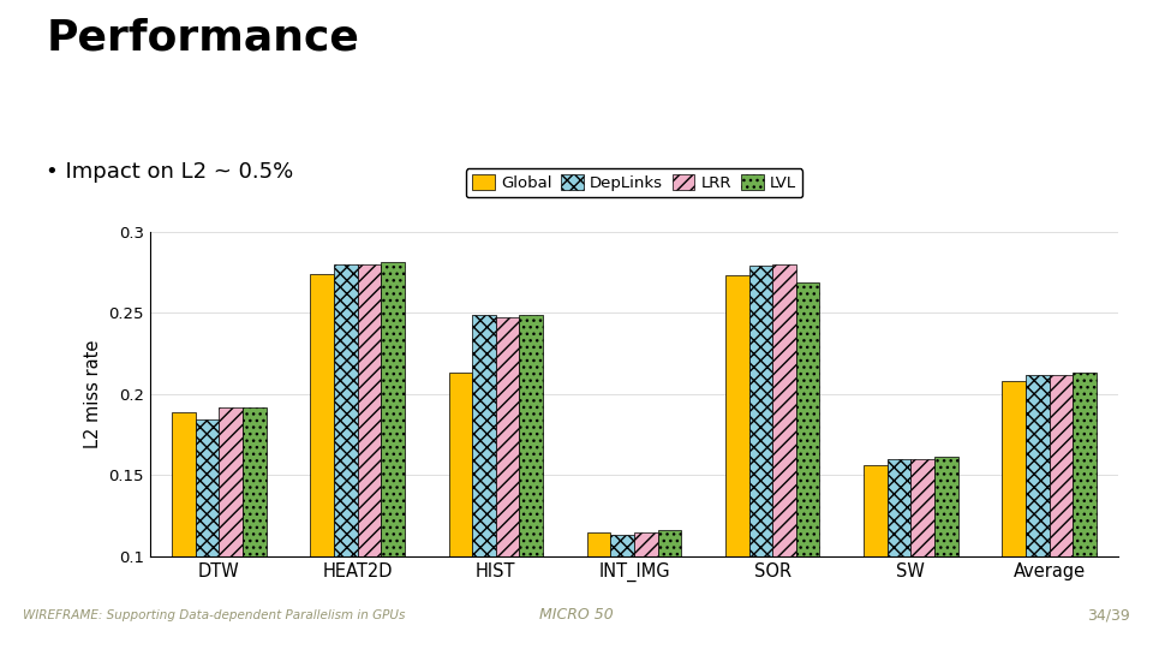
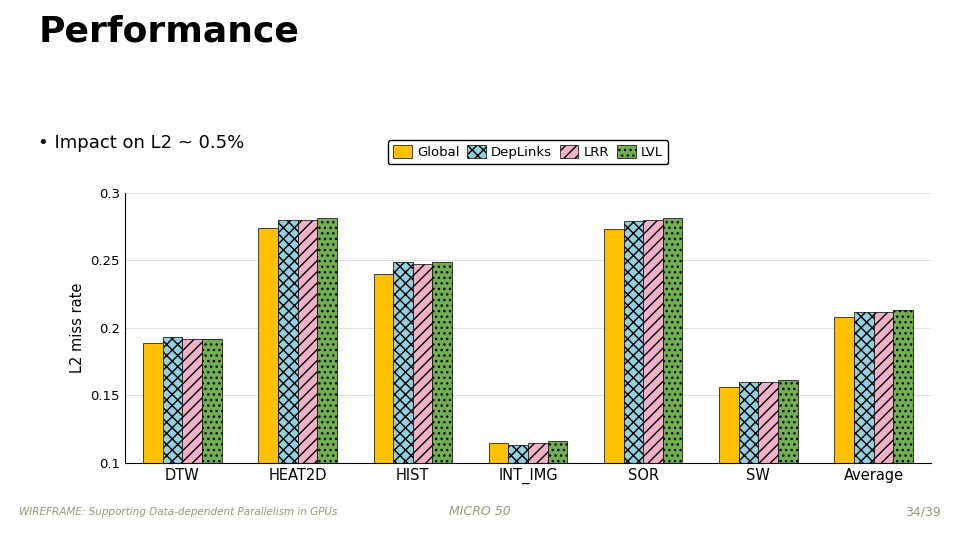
DepLinks/DTW: 0.184 -> 0.193
Global/HIST: 0.213 -> 0.240
LVL/SOR: 0.269 -> 0.281
